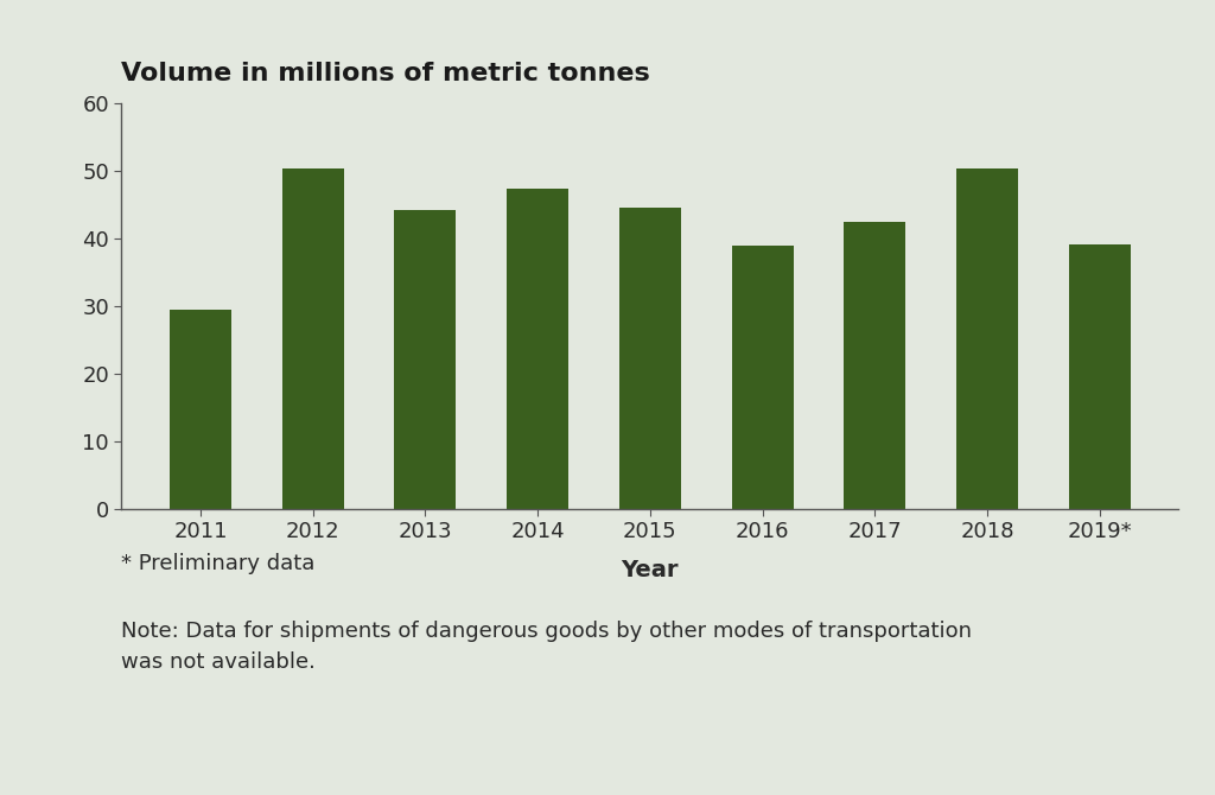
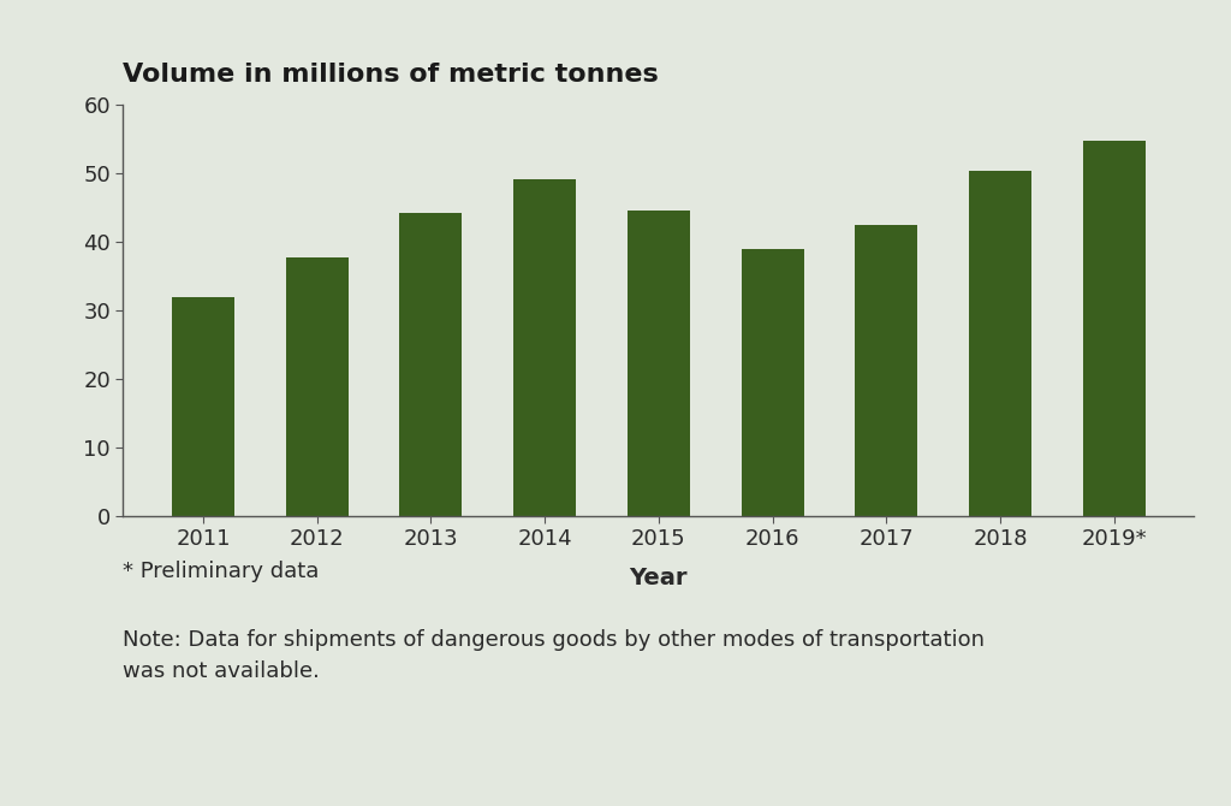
2011: 29.4 -> 32.0
2012: 50.4 -> 37.8
2014: 47.4 -> 49.2
2019*: 39.2 -> 54.8
